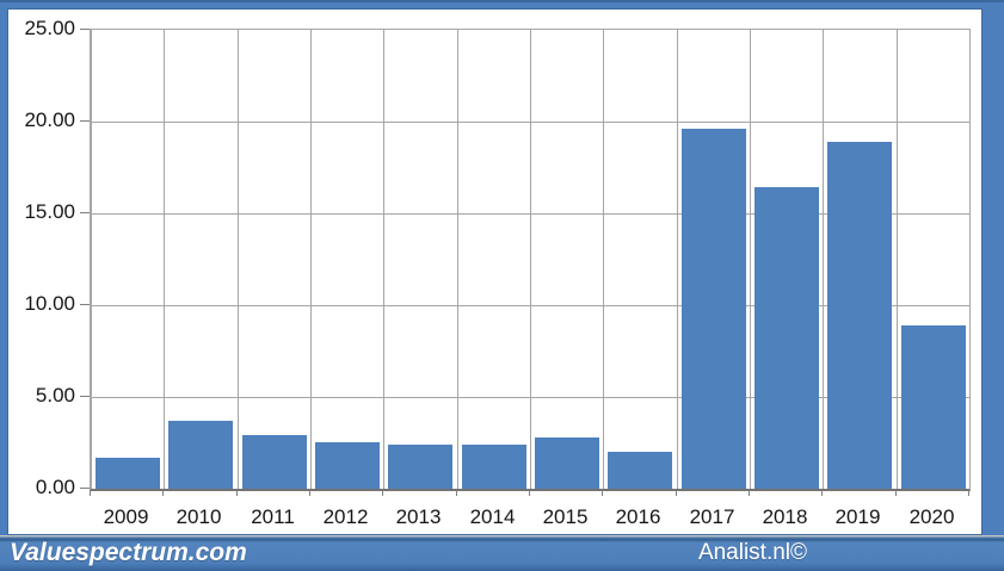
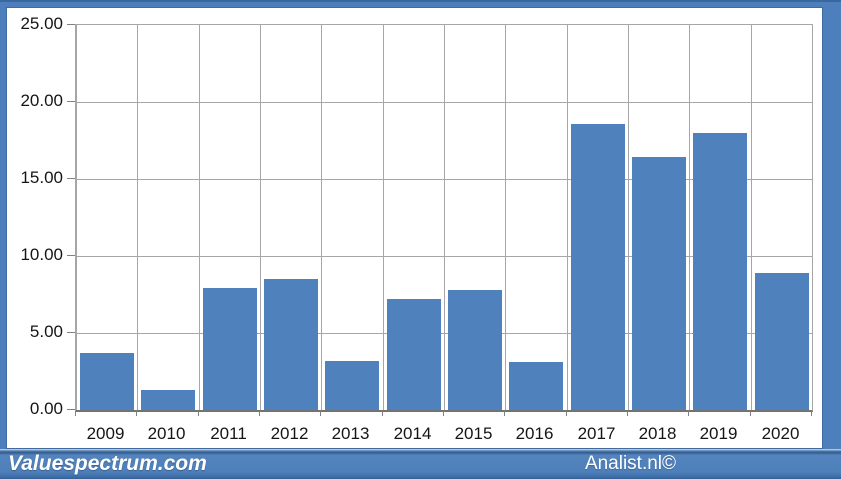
2009: 1.7 -> 3.7
2010: 3.7 -> 1.3
2011: 2.9 -> 7.9
2012: 2.5 -> 8.5
2013: 2.4 -> 3.2
2014: 2.4 -> 7.2
2015: 2.8 -> 7.8
2016: 2.0 -> 3.1
2017: 19.6 -> 18.6
2019: 18.9 -> 18.0
